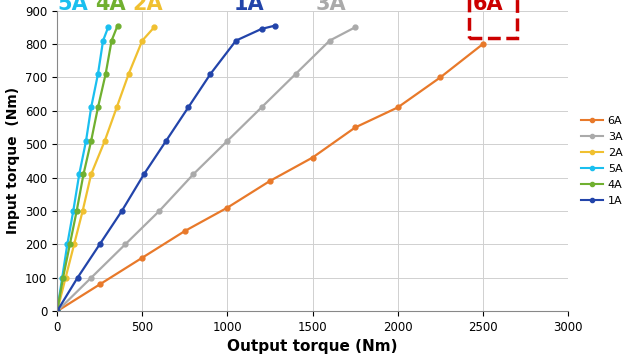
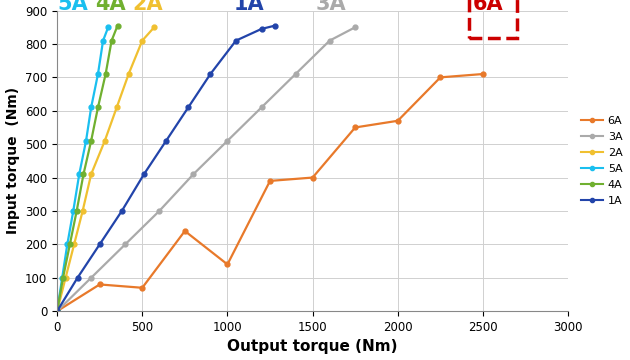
6A/500: 160 -> 70
6A/1000: 310 -> 140
6A/1500: 460 -> 400
6A/2000: 610 -> 570
6A/2500: 800 -> 710
